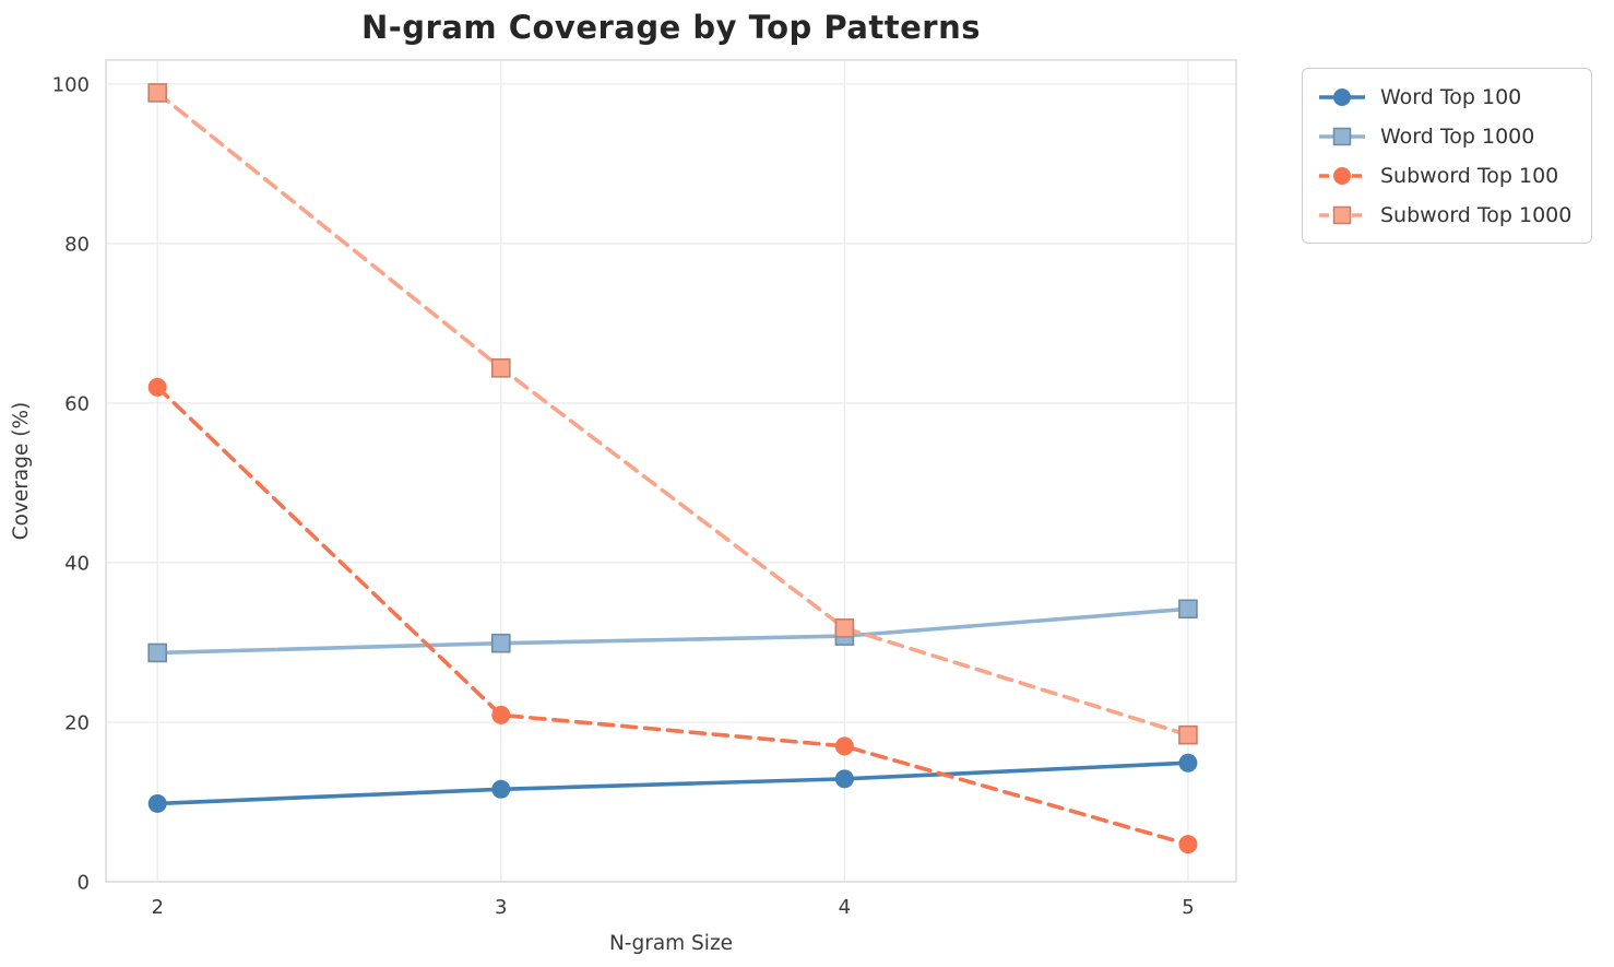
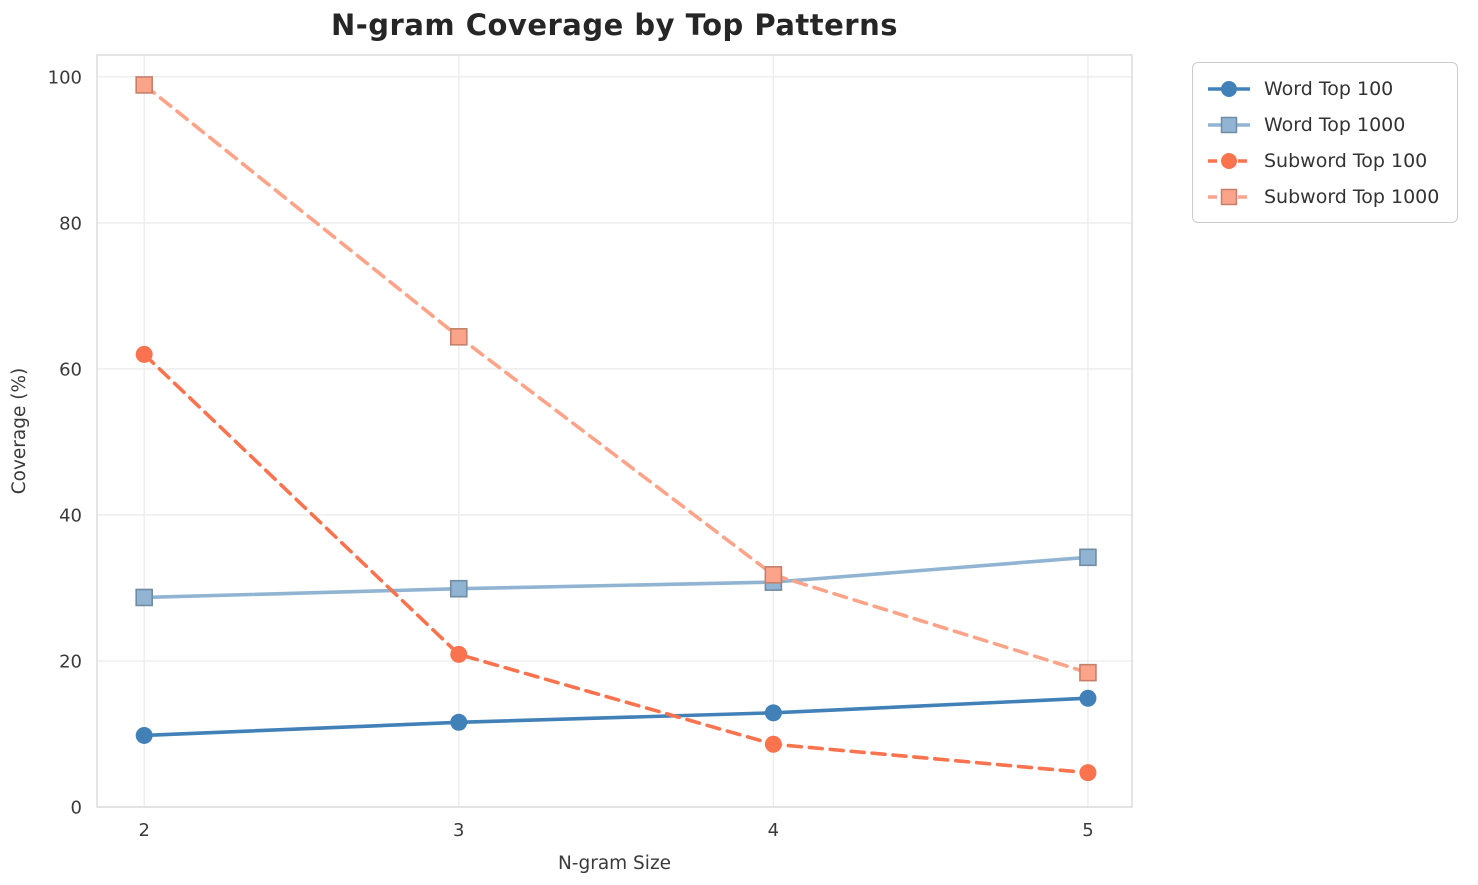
Subword Top 100/4: 17 -> 9
